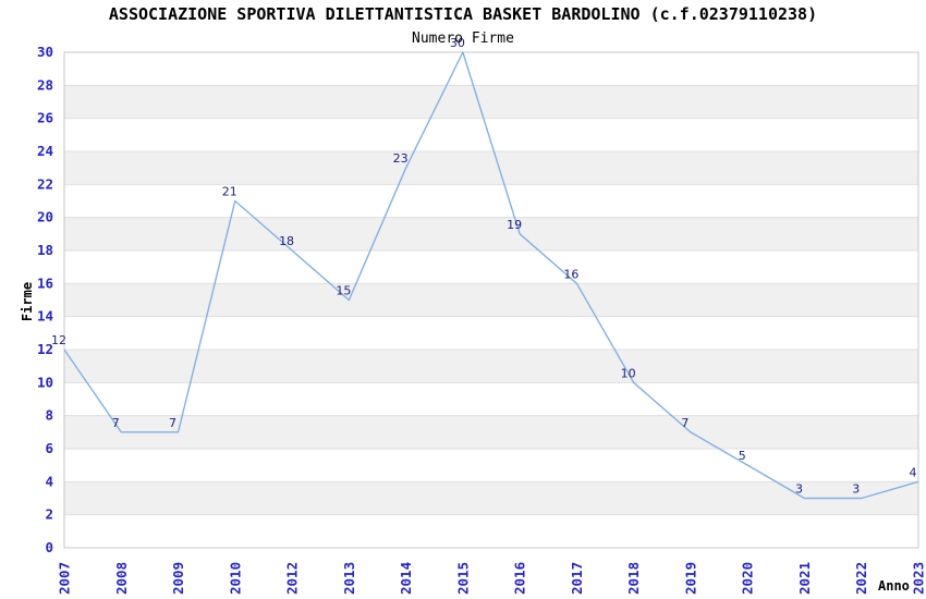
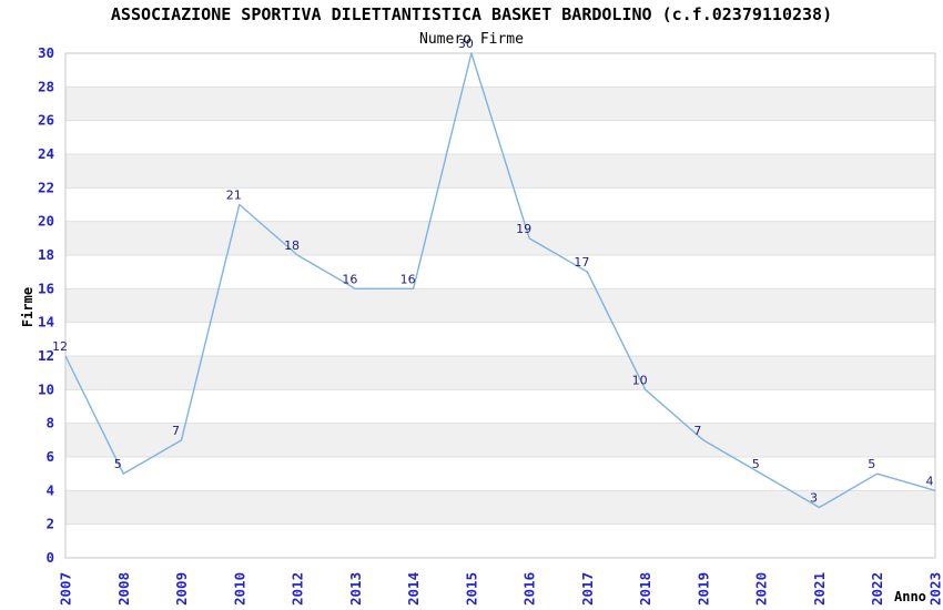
2008: 7 -> 5
2013: 15 -> 16
2014: 23 -> 16
2017: 16 -> 17
2022: 3 -> 5
